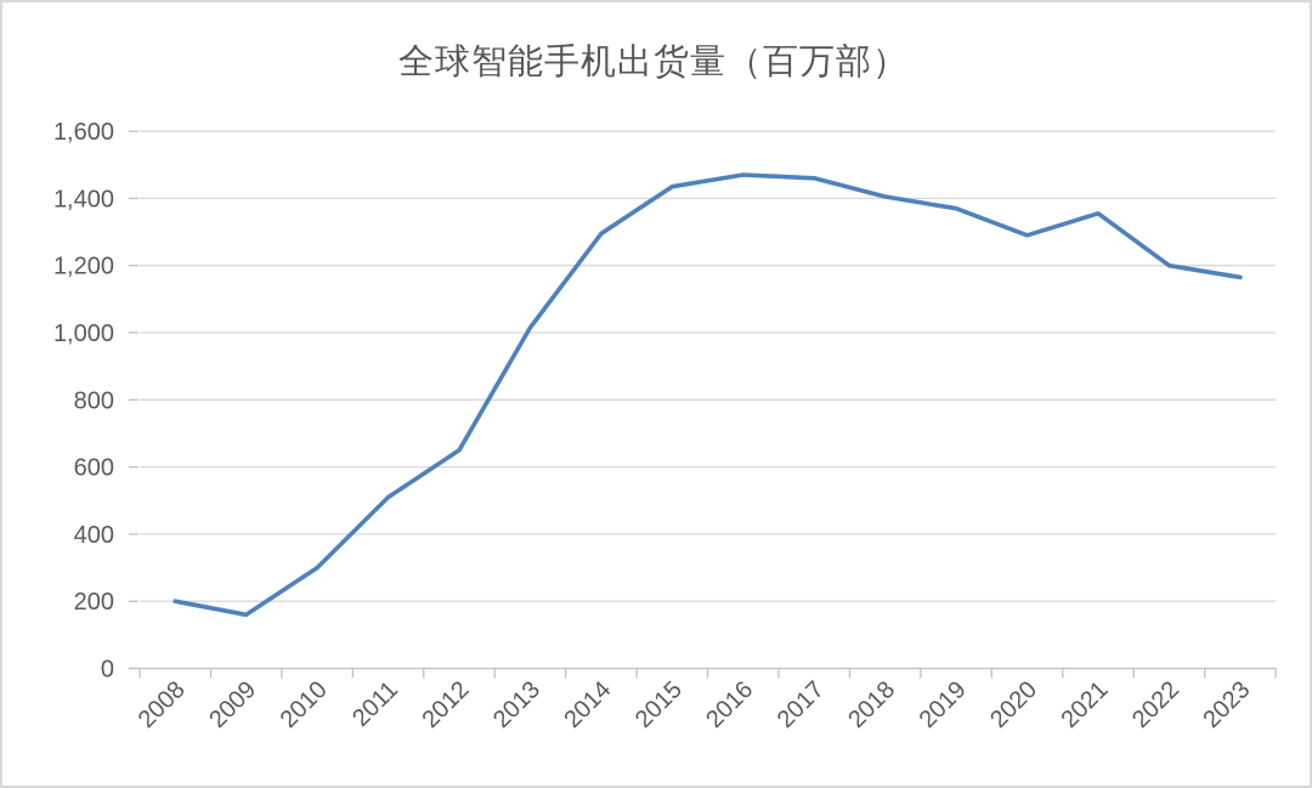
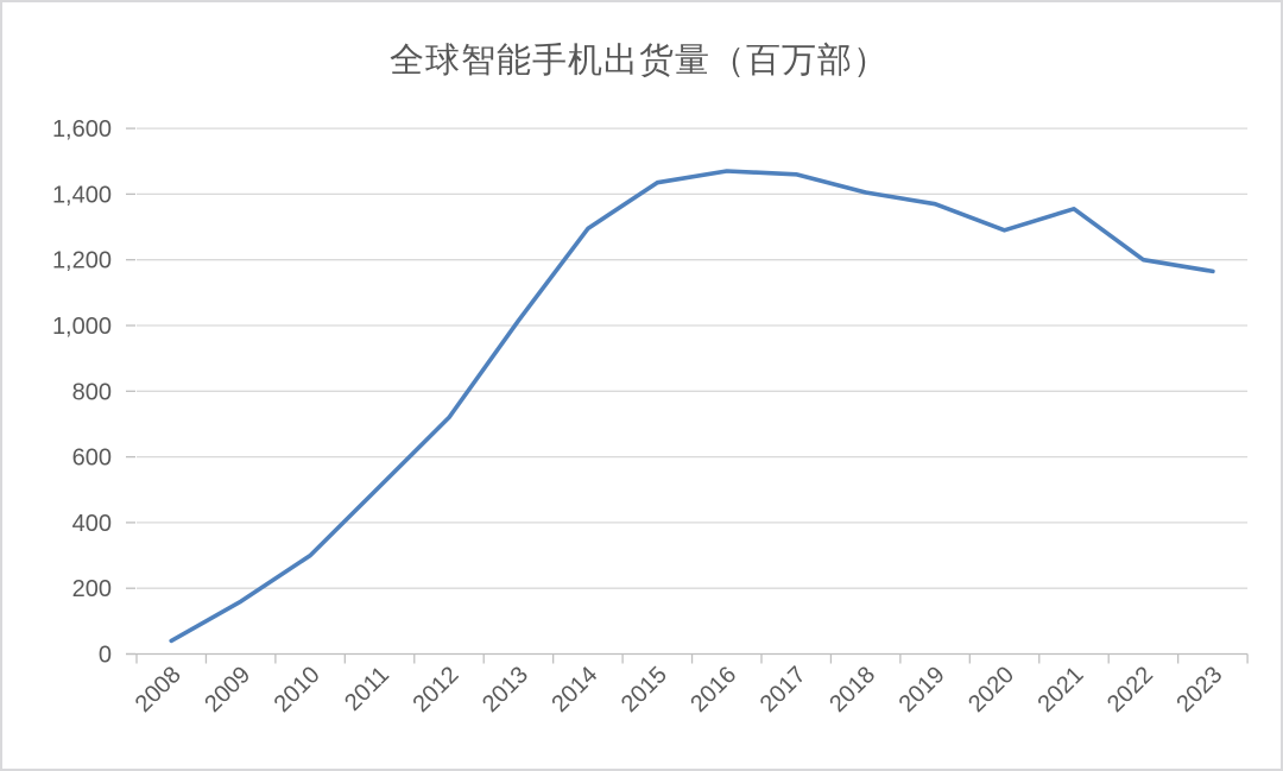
2008: 200 -> 40
2012: 650 -> 720
